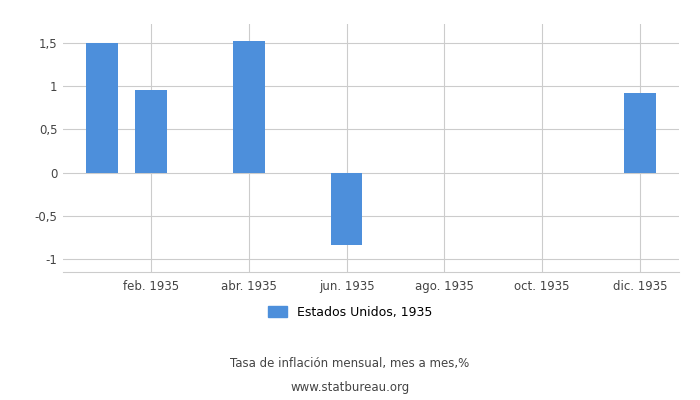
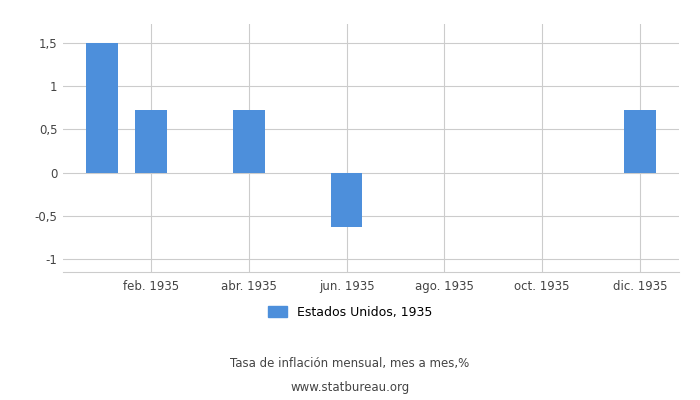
feb. 1935: 0,96 -> 0,73
abr. 1935: 1,52 -> 0,73
jun. 1935: -0,84 -> -0,63
dic. 1935: 0,92 -> 0,73
